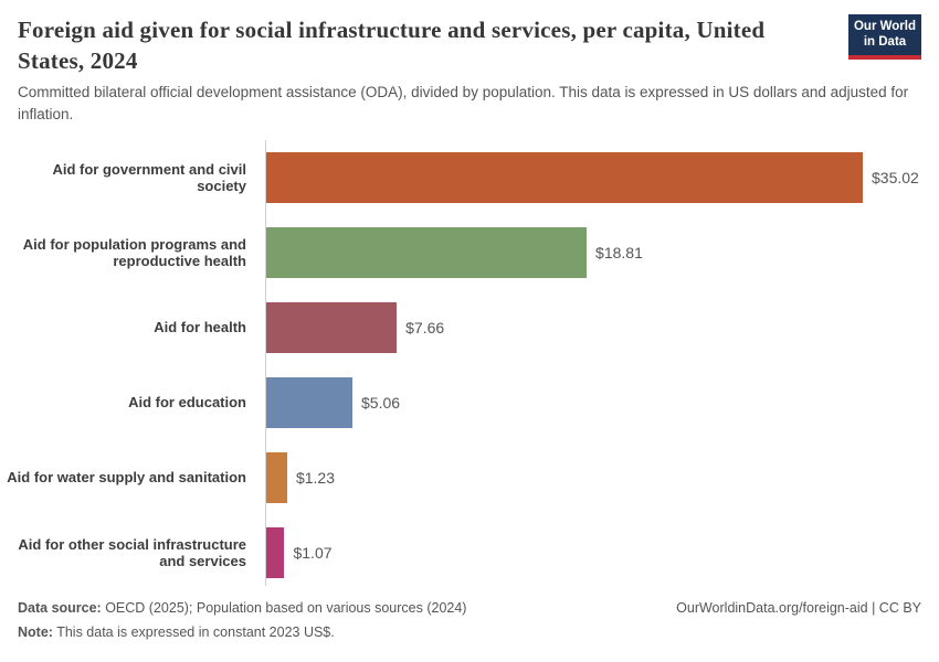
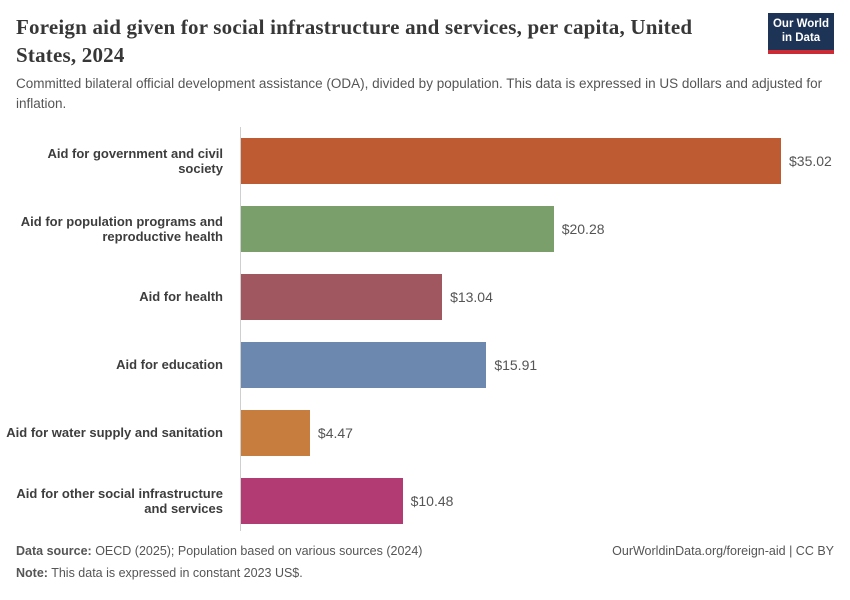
Aid for population programs and reproductive health: $18.81 -> $20.28
Aid for health: $7.66 -> $13.04
Aid for education: $5.06 -> $15.91
Aid for water supply and sanitation: $1.23 -> $4.47
Aid for other social infrastructure and services: $1.07 -> $10.48
